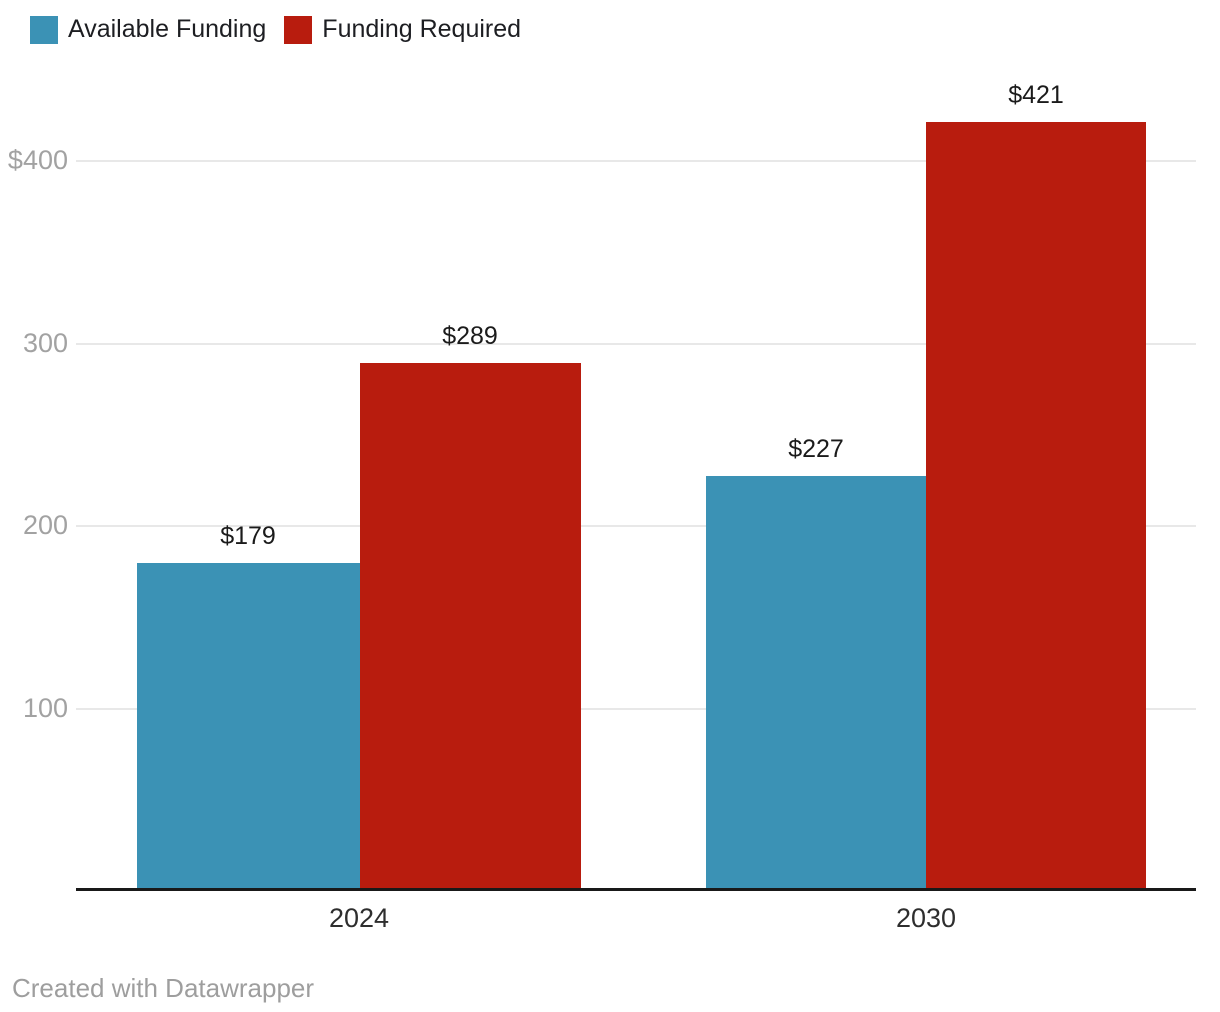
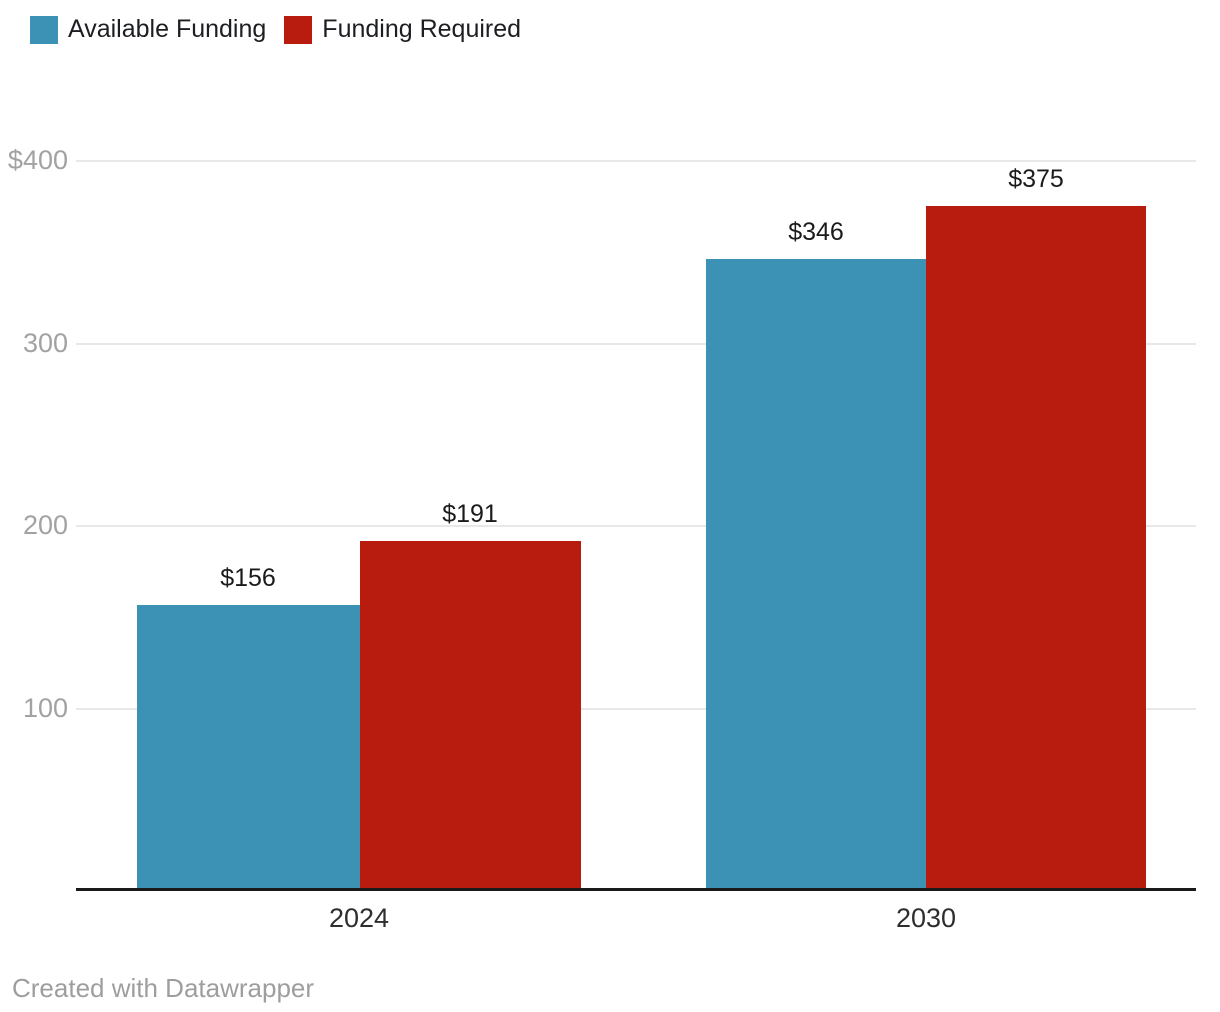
Available Funding/2024: $179 -> $156
Funding Required/2024: $289 -> $191
Available Funding/2030: $227 -> $346
Funding Required/2030: $421 -> $375
